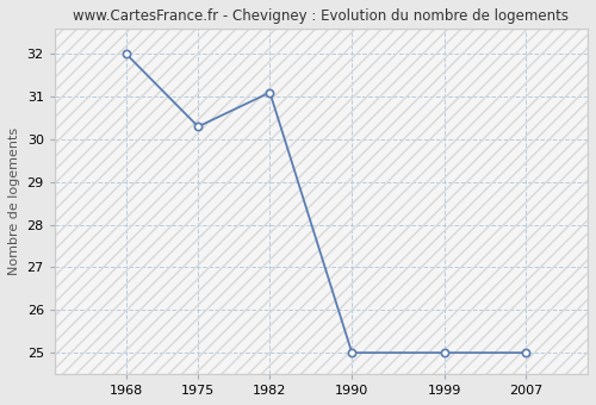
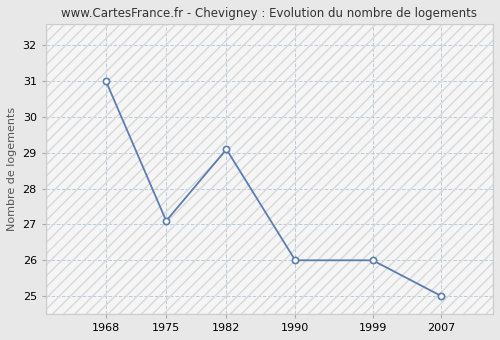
1968: 32.0 -> 31.0
1975: 30.3 -> 27.1
1982: 31.1 -> 29.1
1990: 25.0 -> 26.0
1999: 25.0 -> 26.0
